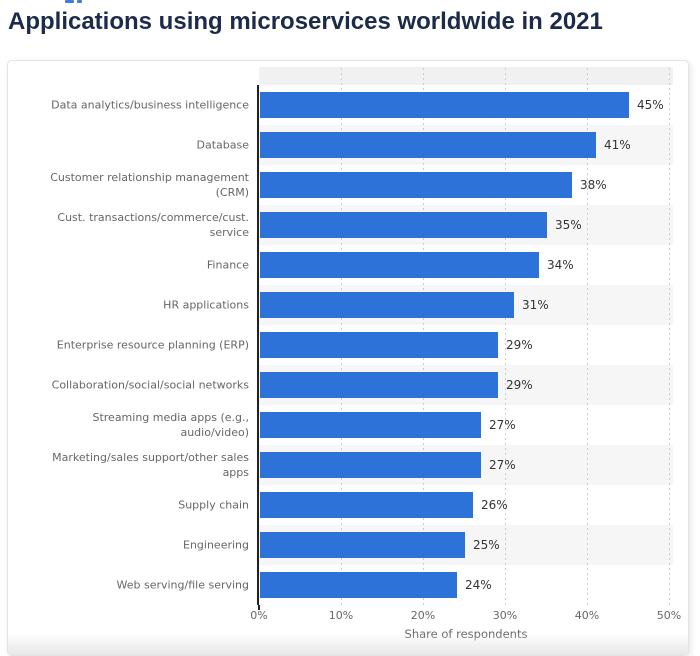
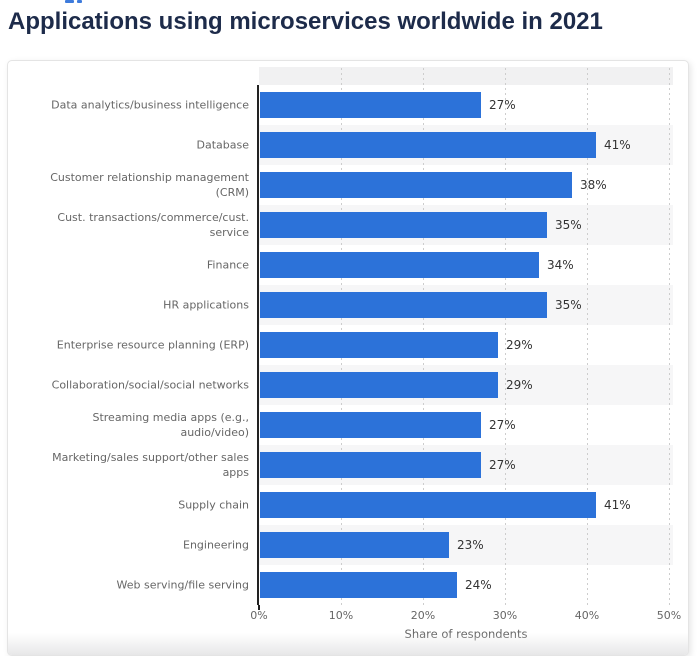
Data analytics/business intelligence: 45% -> 27%
HR applications: 31% -> 35%
Supply chain: 26% -> 41%
Engineering: 25% -> 23%
